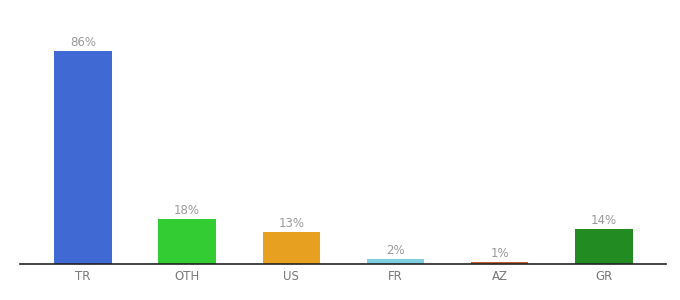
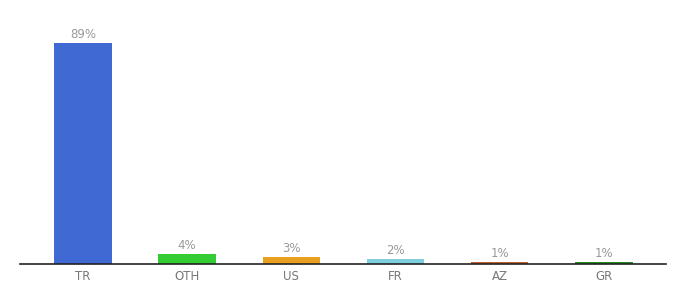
TR: 86% -> 89%
OTH: 18% -> 4%
US: 13% -> 3%
GR: 14% -> 1%
